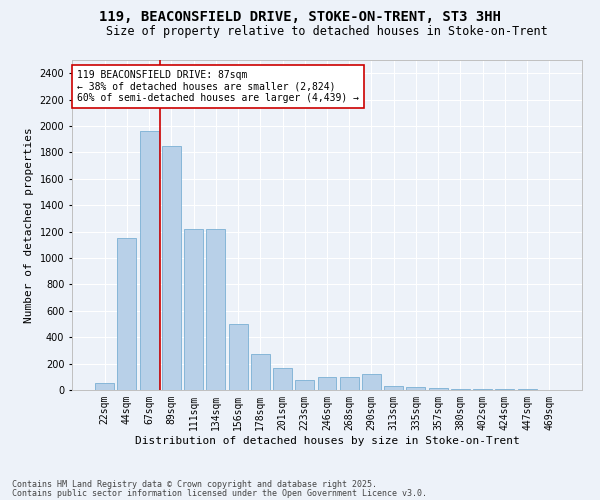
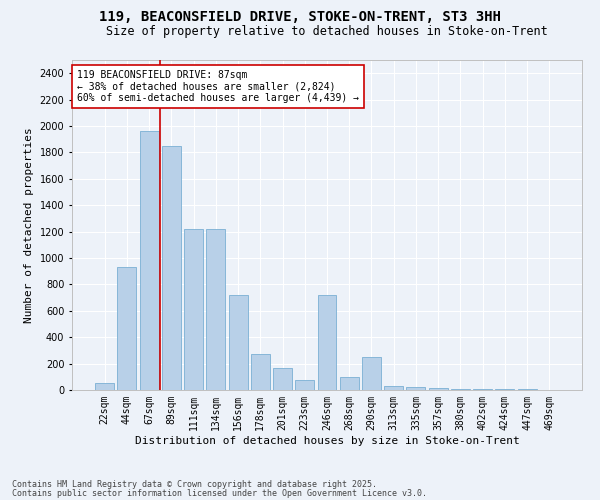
44sqm: 1150 -> 930
156sqm: 500 -> 720
246sqm: 100 -> 720
290sqm: 120 -> 250
